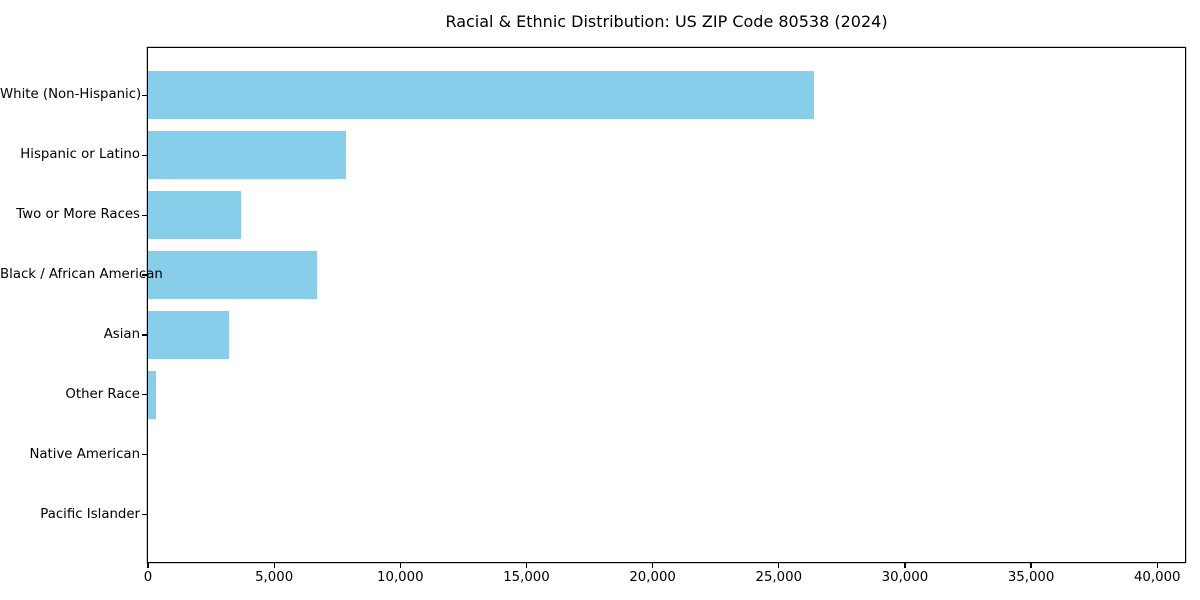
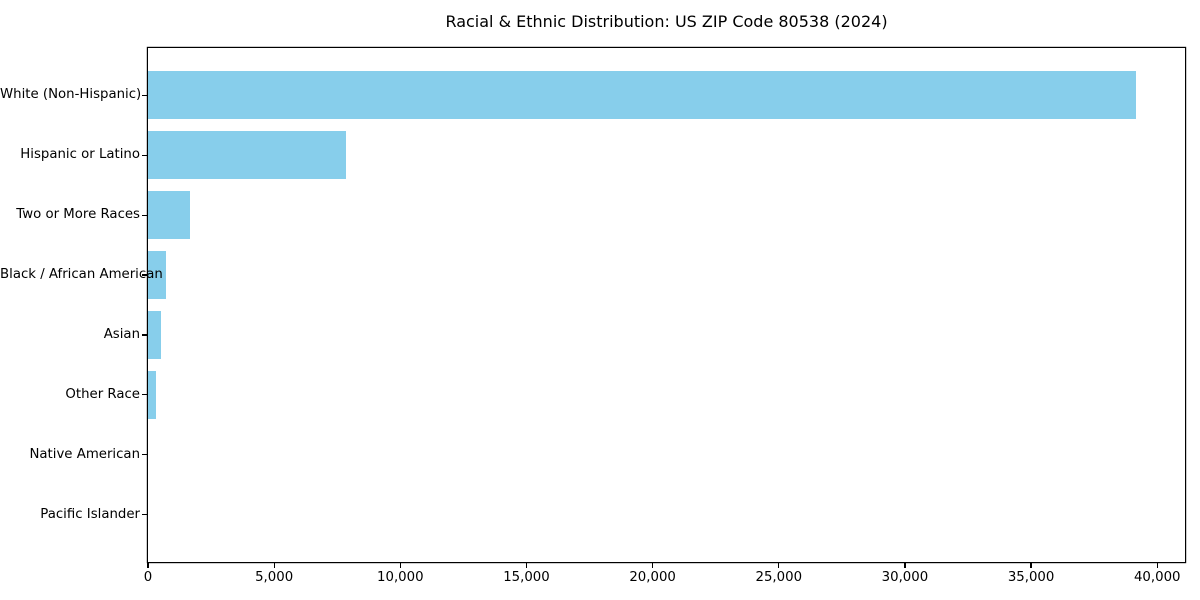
White (Non-Hispanic): 26400 -> 39100
Two or More Races: 3700 -> 1600
Black / African American: 6700 -> 700
Asian: 3200 -> 500
